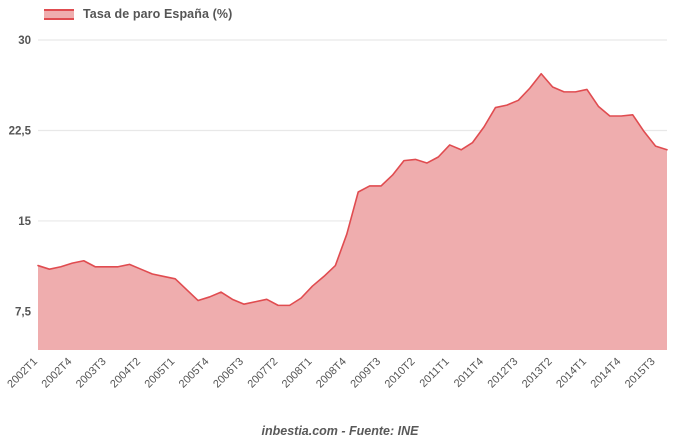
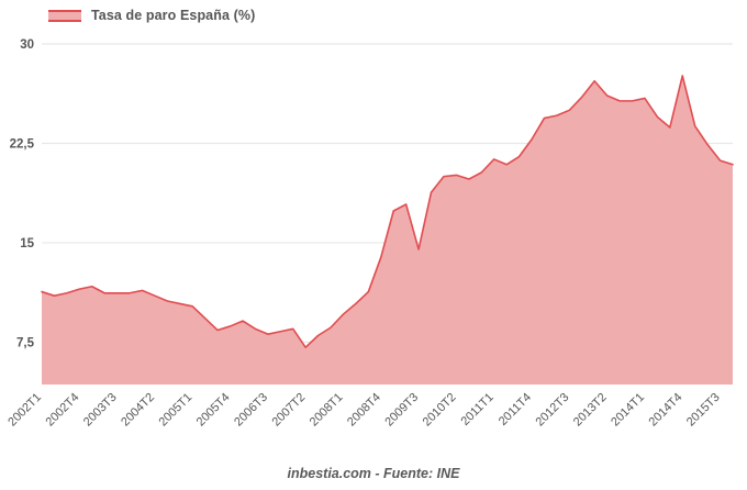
2007T2: 8,0 -> 7,1
2009T3: 17,9 -> 14,5
2014T4: 23,7 -> 27,6
